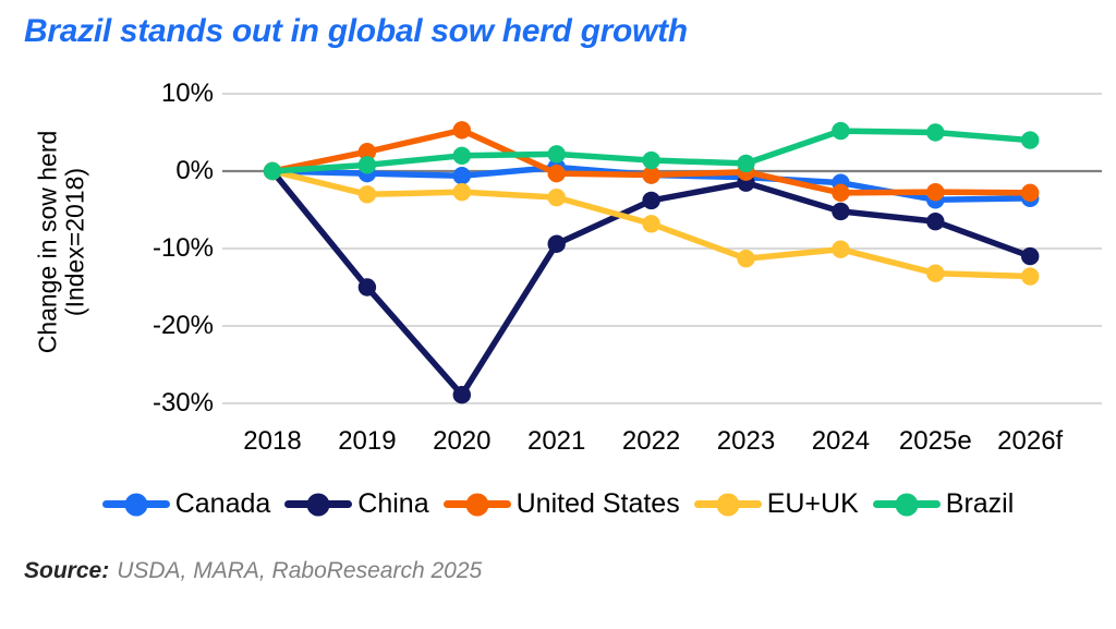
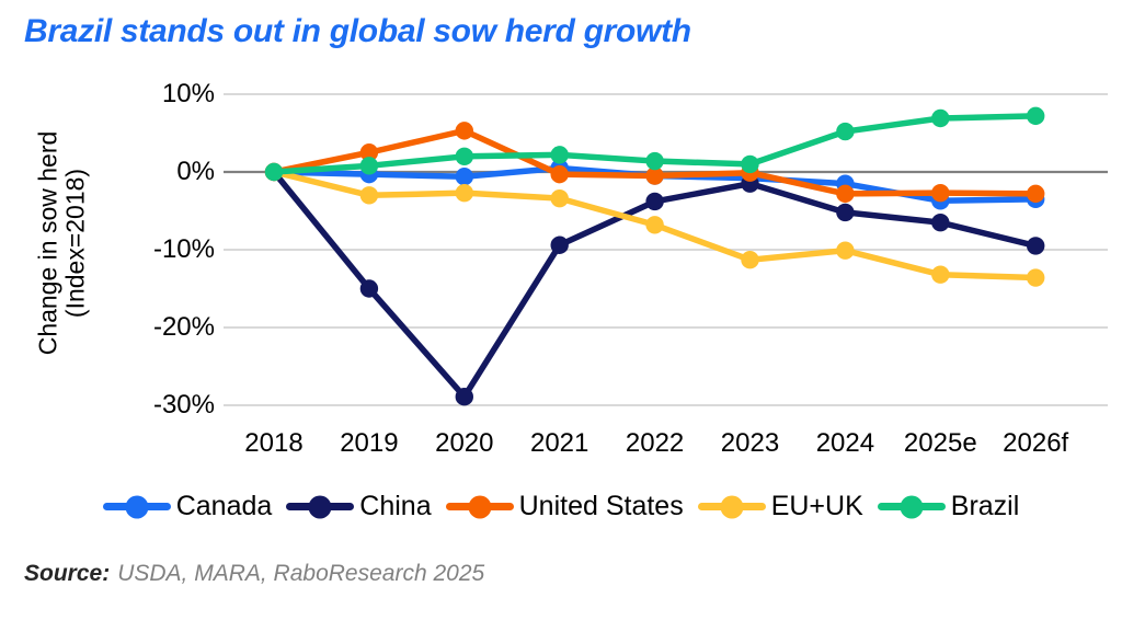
Brazil/2025e: 5% -> 7%
China/2026f: -11% -> -10%
Brazil/2026f: 4% -> 7%
